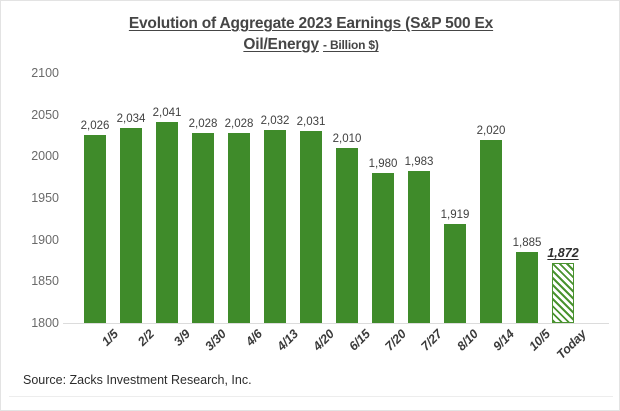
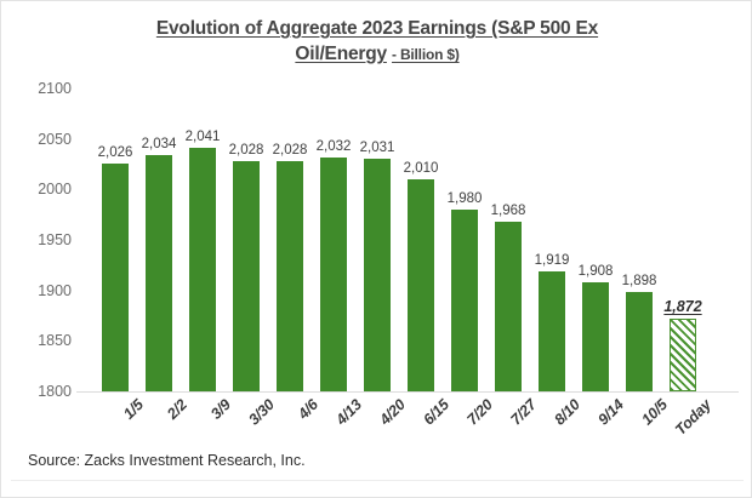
7/27: 1,983 -> 1,968
9/14: 2,020 -> 1,908
10/5: 1,885 -> 1,898
